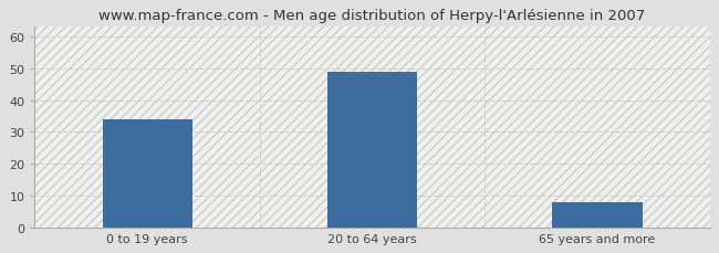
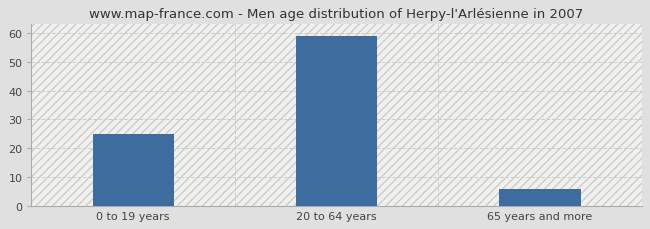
0 to 19 years: 34 -> 25
20 to 64 years: 49 -> 59
65 years and more: 8 -> 6
